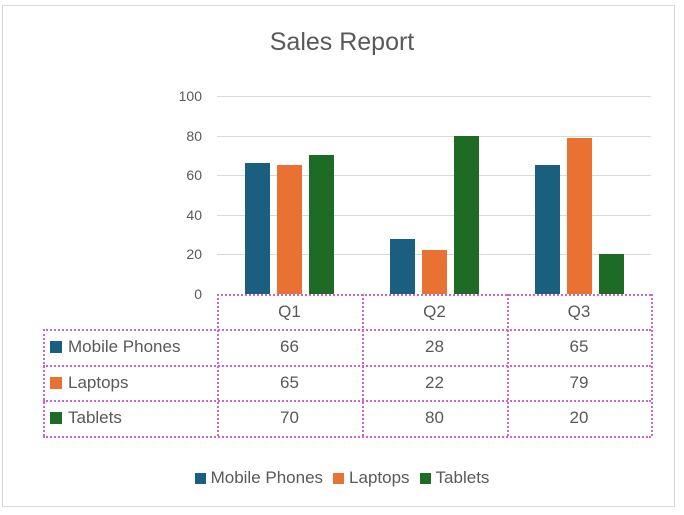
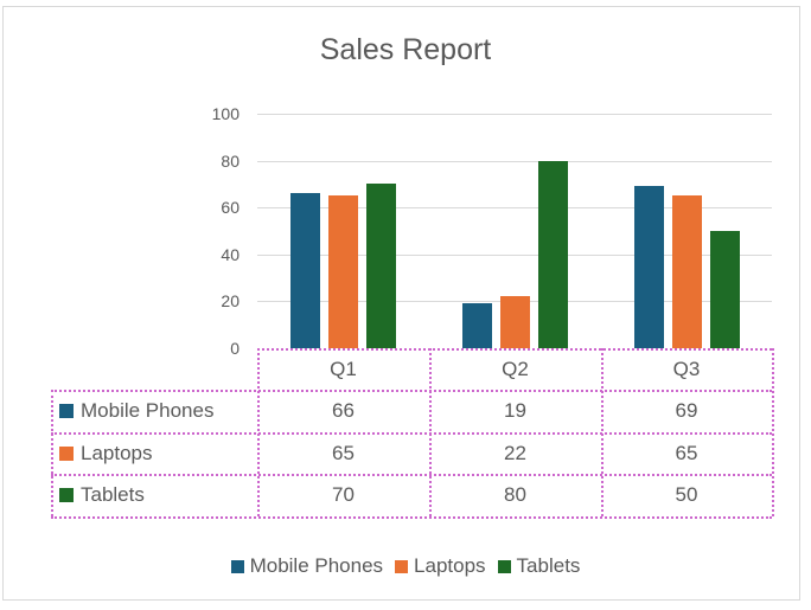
Mobile Phones/Q2: 28 -> 19
Mobile Phones/Q3: 65 -> 69
Laptops/Q3: 79 -> 65
Tablets/Q3: 20 -> 50
